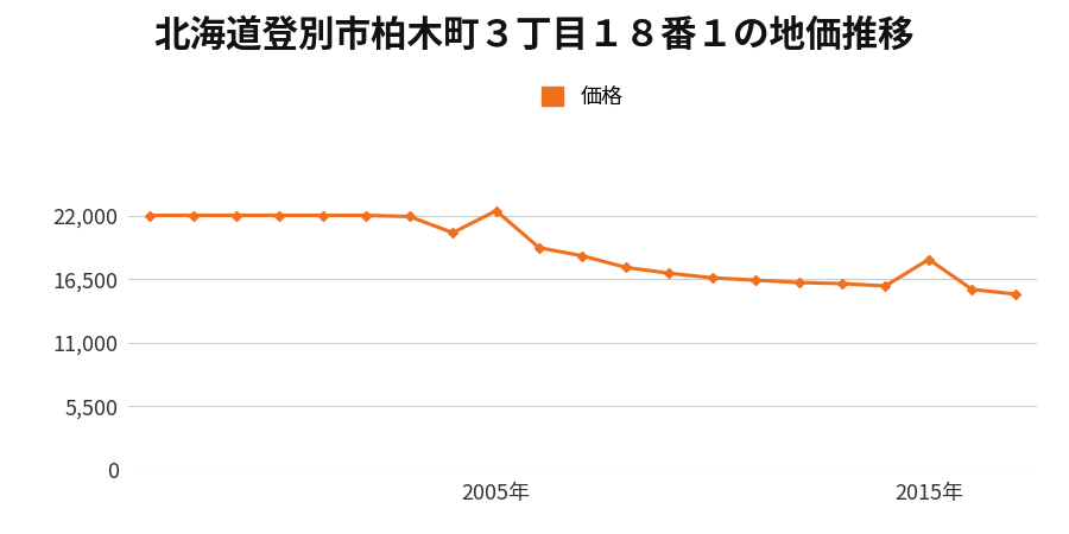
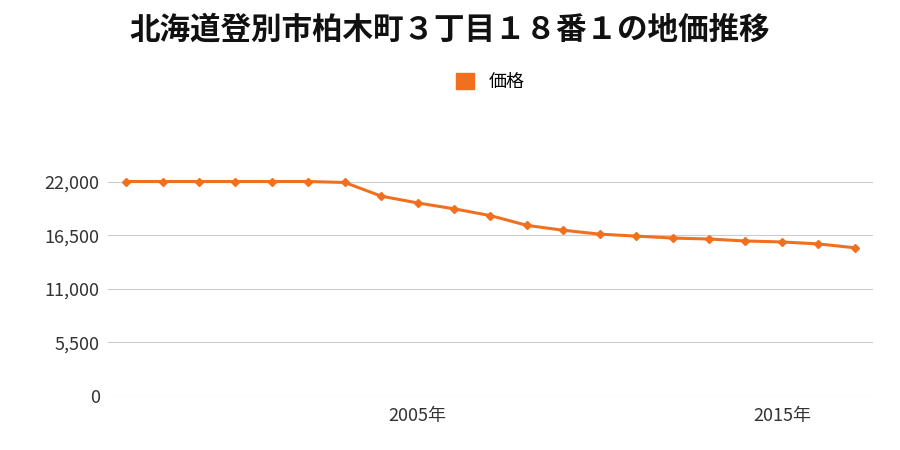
2005年: 22,400 -> 19,800
2015年: 18,200 -> 15,800
